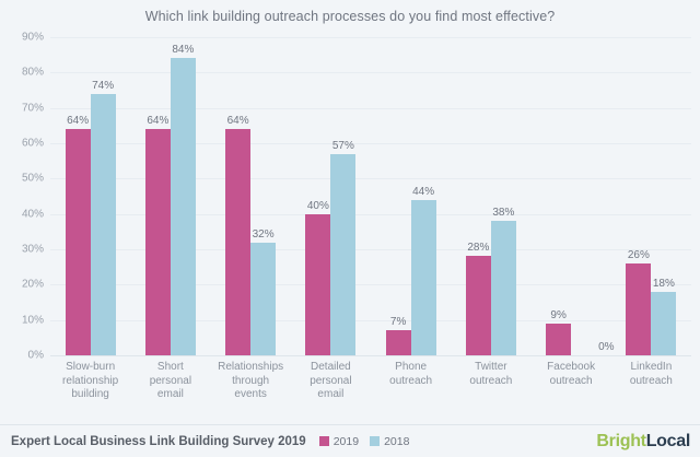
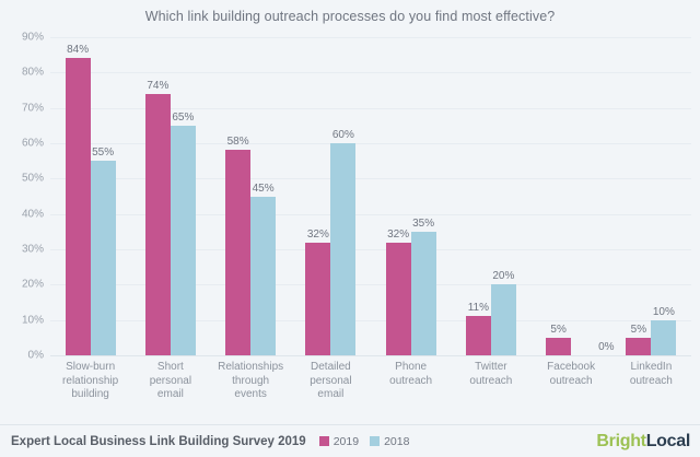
2019/Slow-burn relationship building: 64% -> 84%
2018/Slow-burn relationship building: 74% -> 55%
2019/Short personal email: 64% -> 74%
2018/Short personal email: 84% -> 65%
2019/Relationships through events: 64% -> 58%
2018/Relationships through events: 32% -> 45%
2019/Detailed personal email: 40% -> 32%
2018/Detailed personal email: 57% -> 60%
2019/Phone outreach: 7% -> 32%
2018/Phone outreach: 44% -> 35%
2019/Twitter outreach: 28% -> 11%
2018/Twitter outreach: 38% -> 20%
2019/Facebook outreach: 9% -> 5%
2019/LinkedIn outreach: 26% -> 5%
2018/LinkedIn outreach: 18% -> 10%
